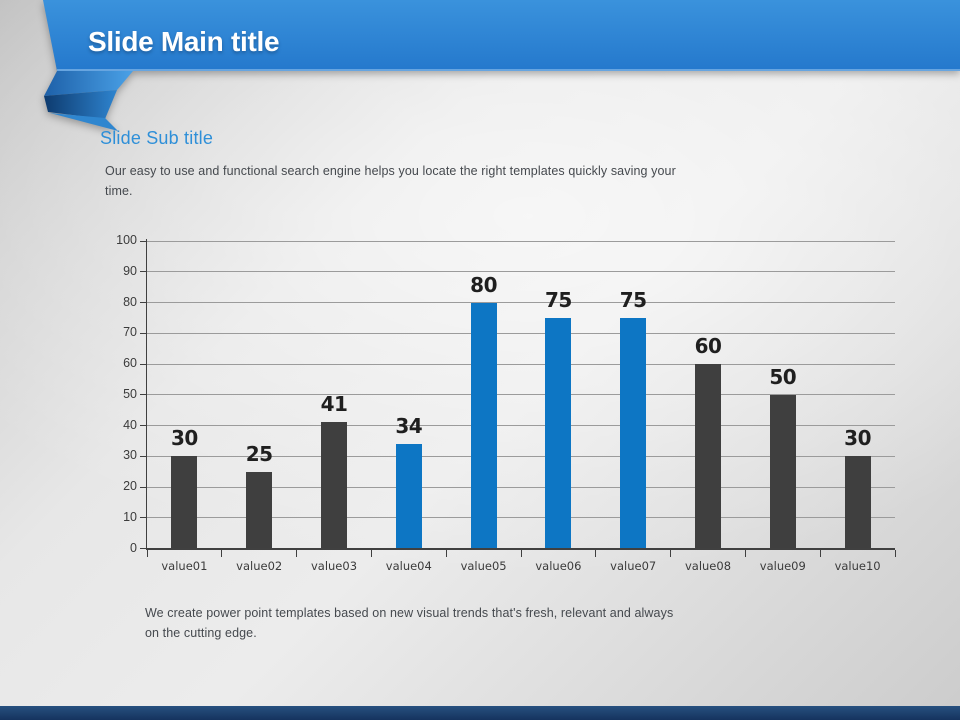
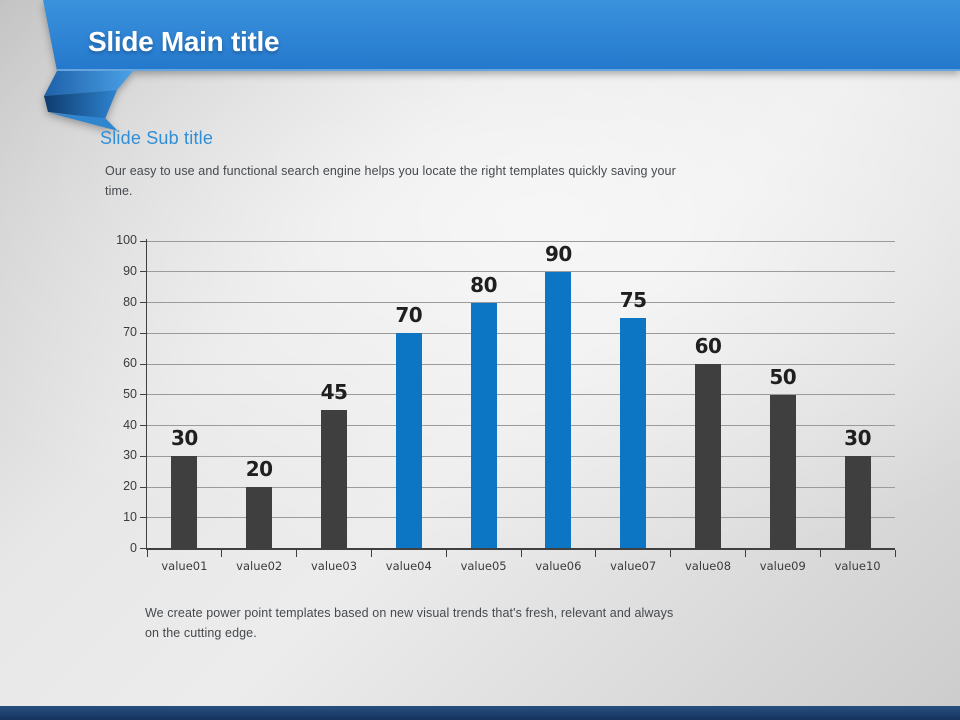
value02: 25 -> 20
value03: 41 -> 45
value04: 34 -> 70
value06: 75 -> 90
